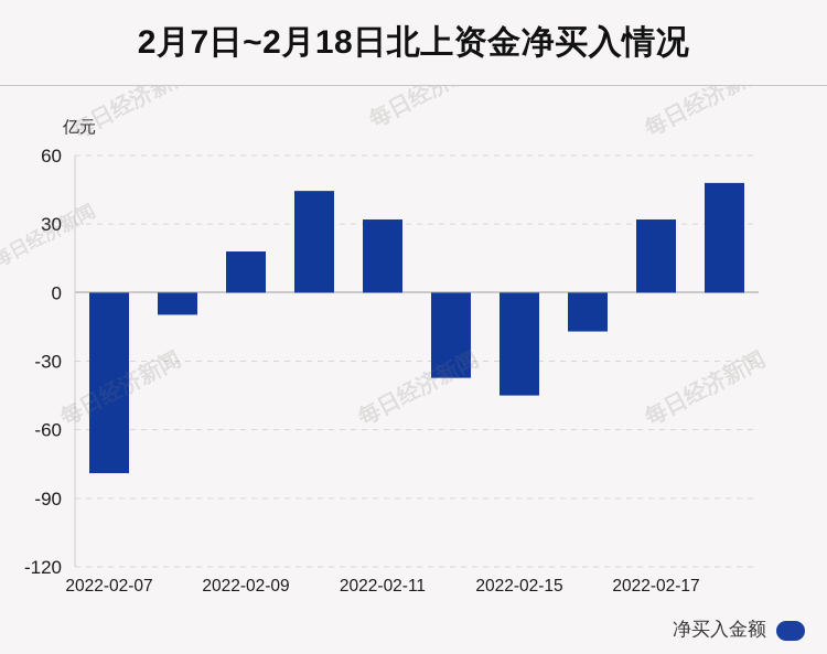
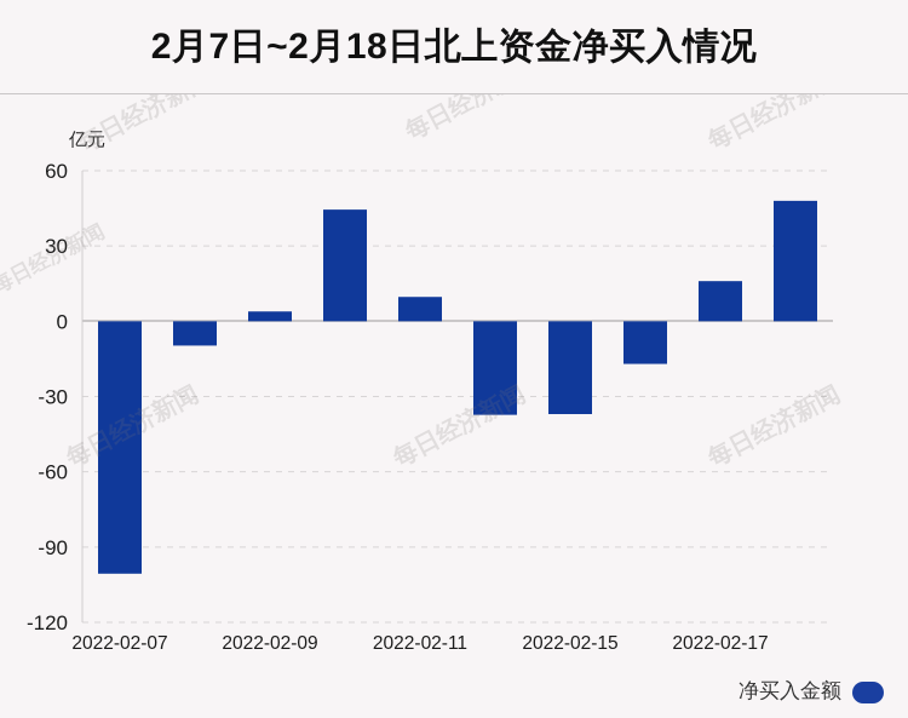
2022-02-07: -79 -> -101
2022-02-09: 18 -> 4
2022-02-11: 32 -> 10
2022-02-15: -45 -> -37
2022-02-17: 32 -> 16
